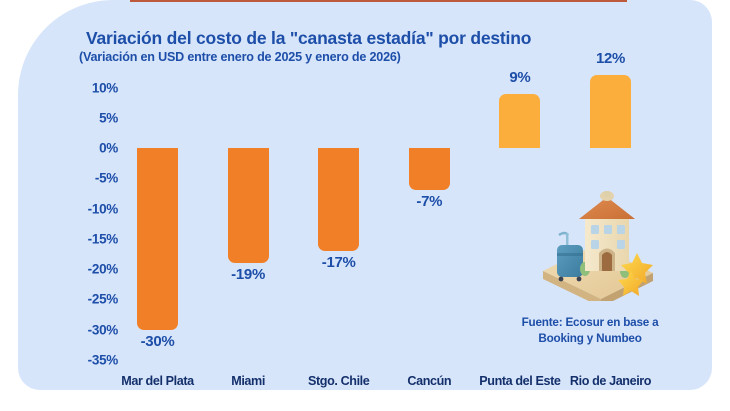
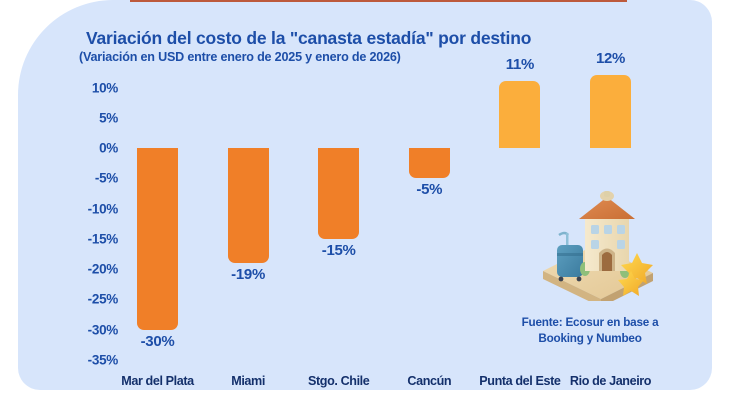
Stgo. Chile: -17% -> -15%
Cancún: -7% -> -5%
Punta del Este: 9% -> 11%
